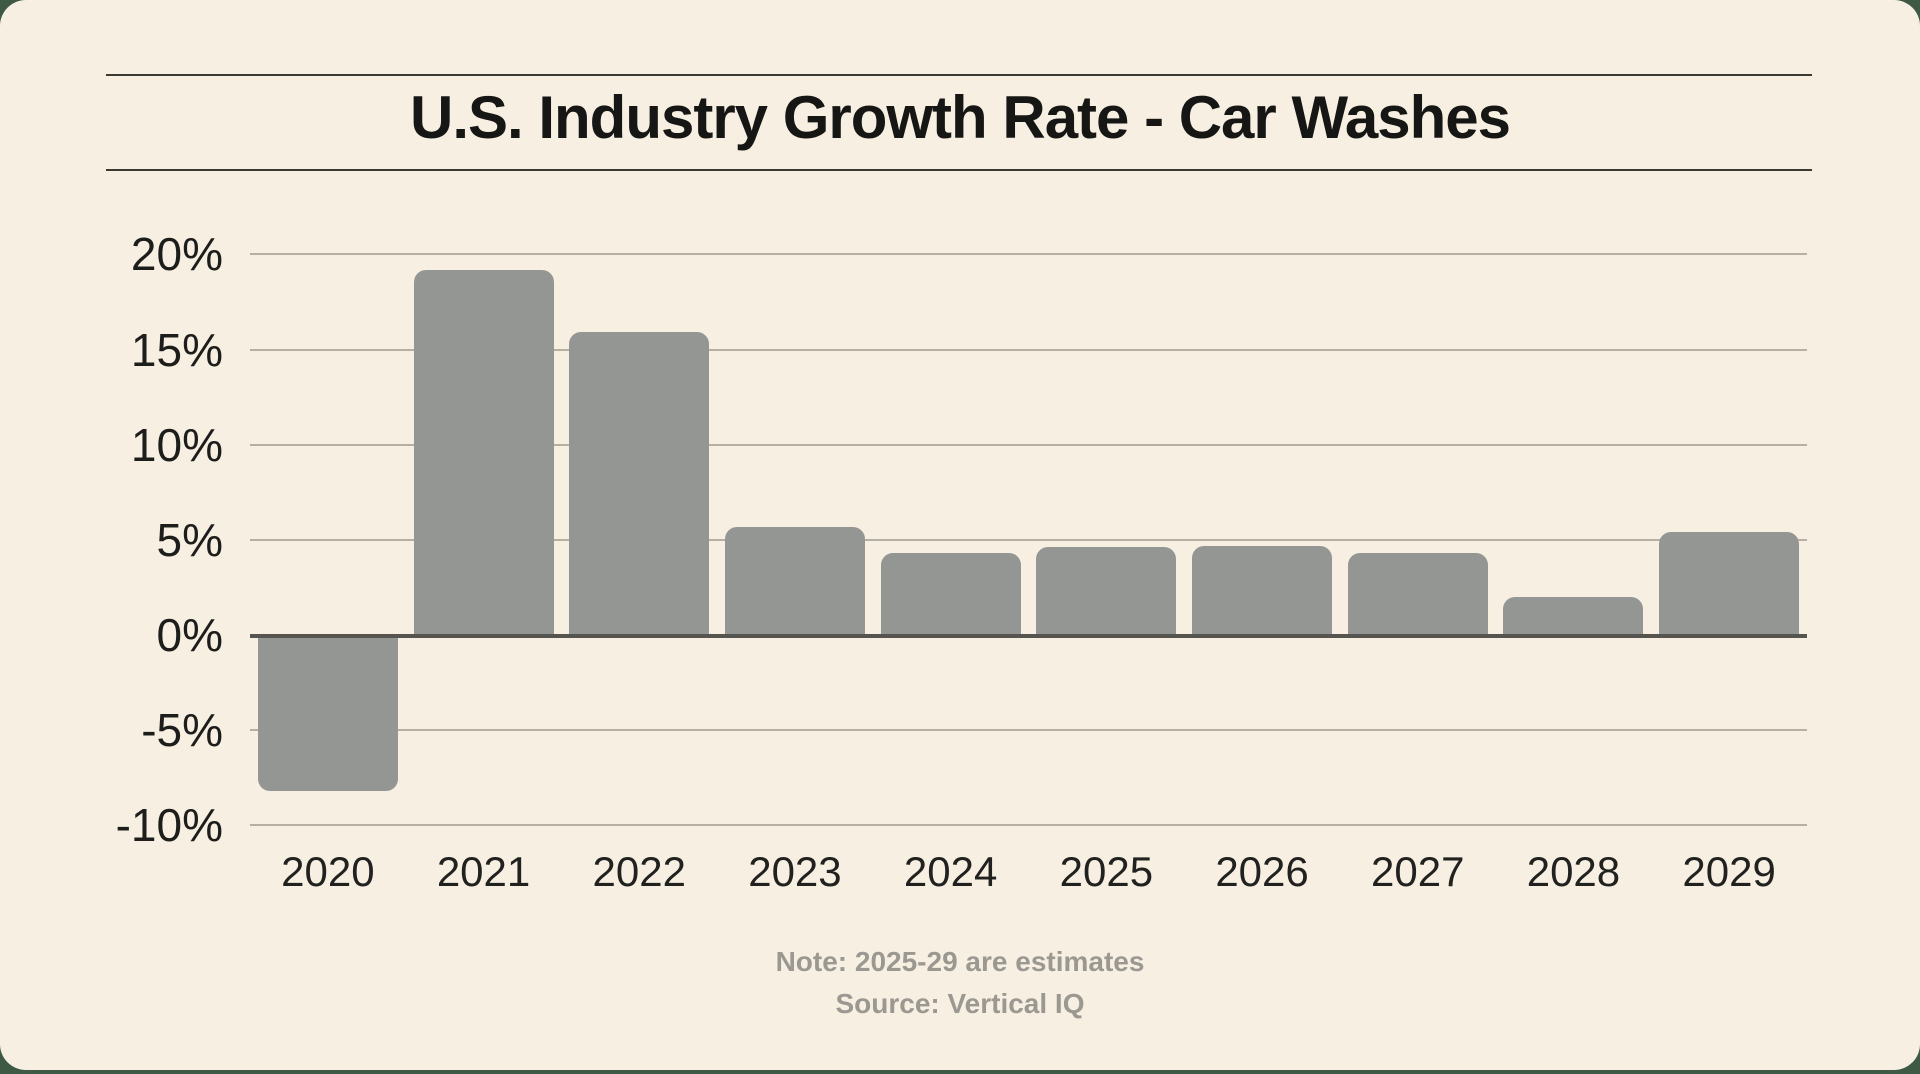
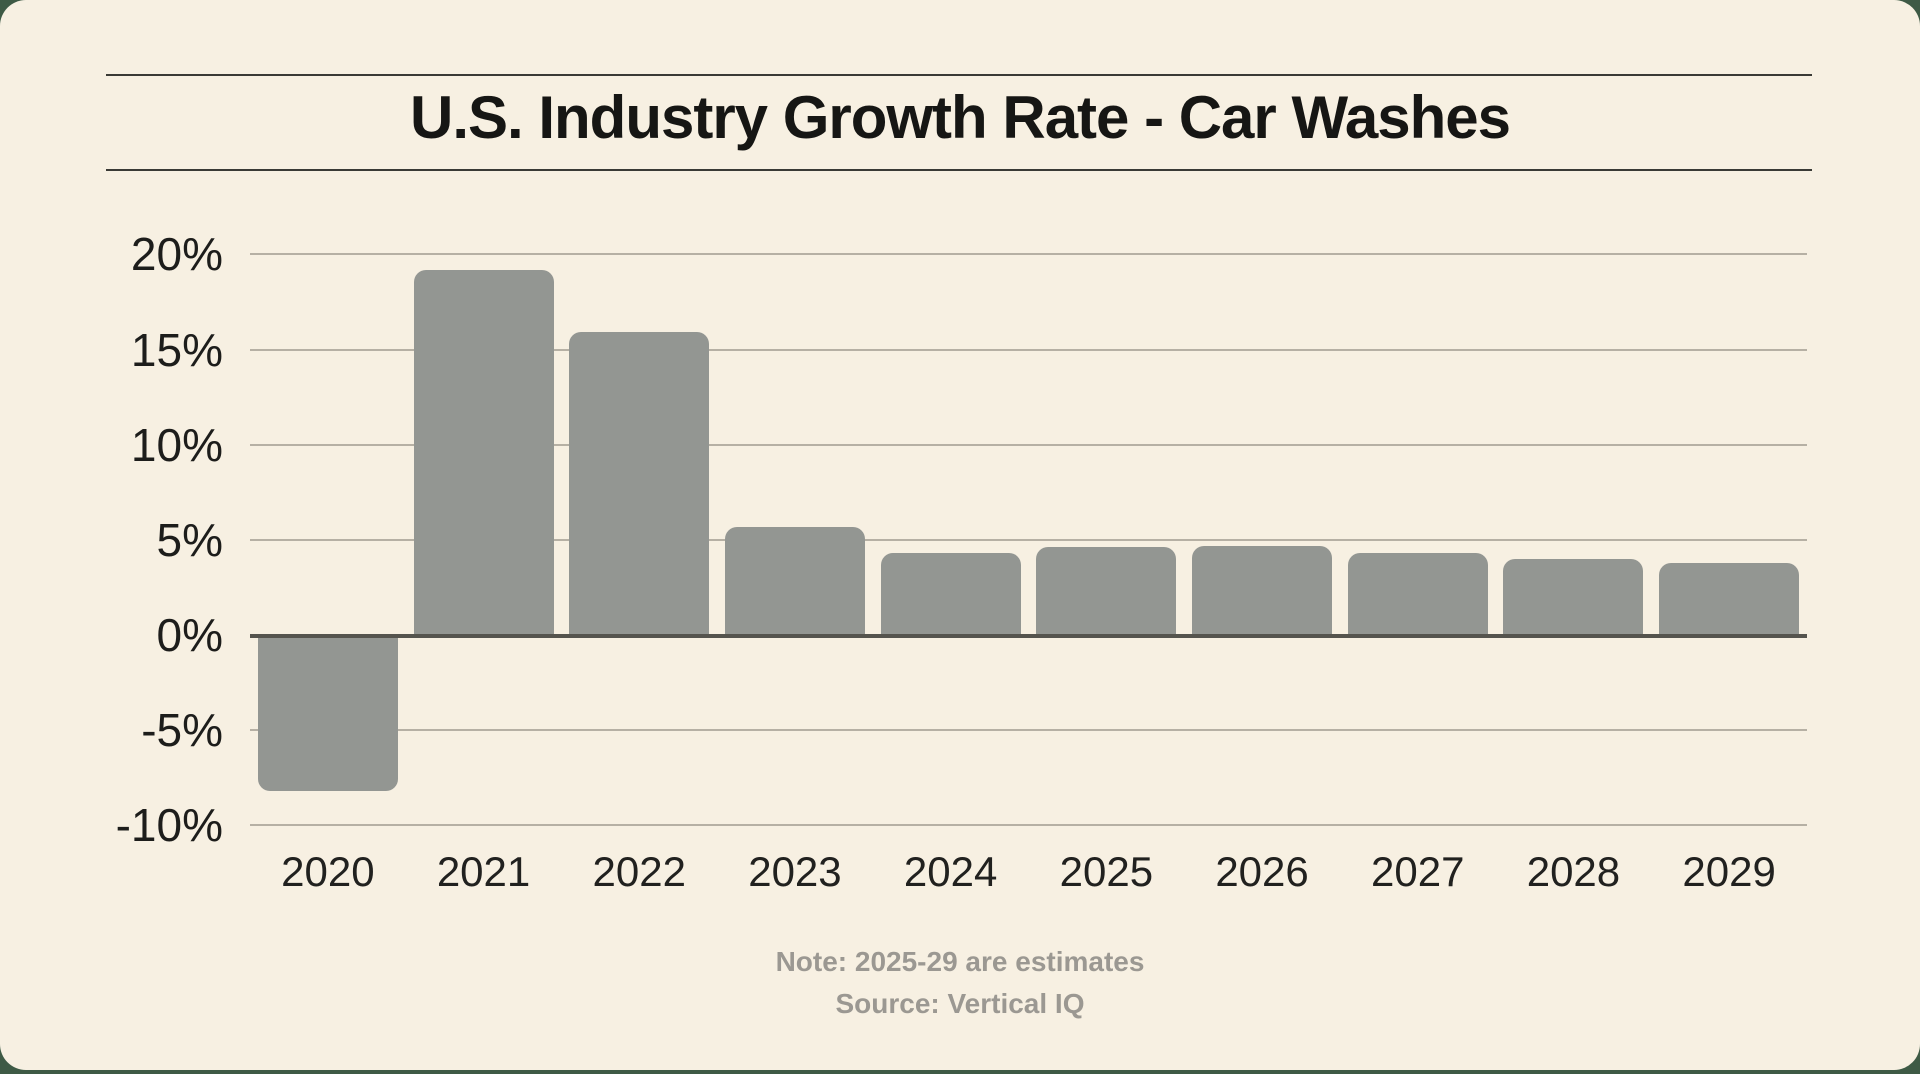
2028: 2.0% -> 4.0%
2029: 5.4% -> 3.8%
